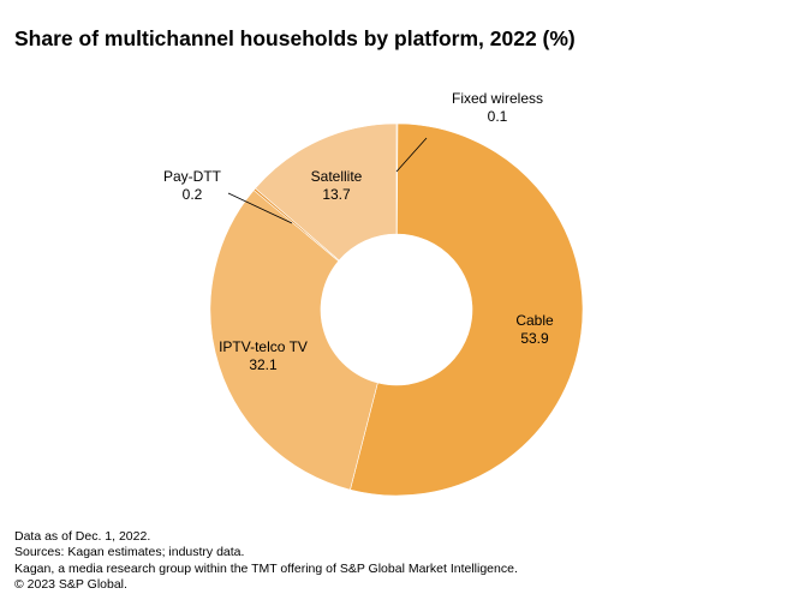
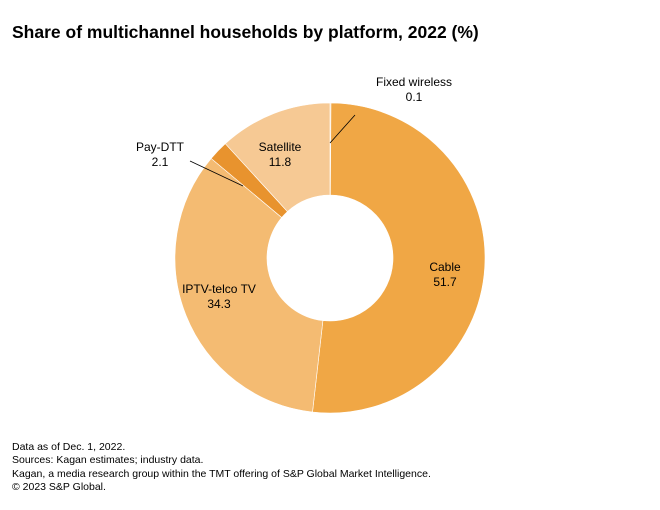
Cable: 53.9 -> 51.7
IPTV-telco TV: 32.1 -> 34.3
Pay-DTT: 0.2 -> 2.1
Satellite: 13.7 -> 11.8
